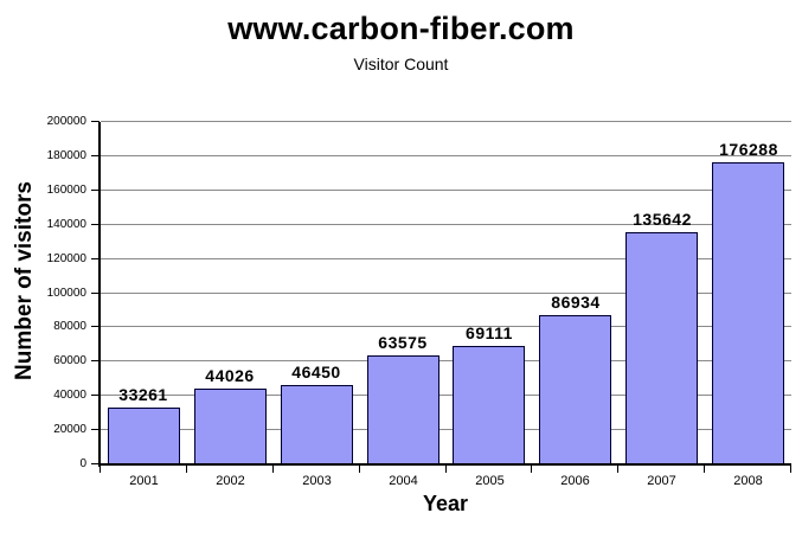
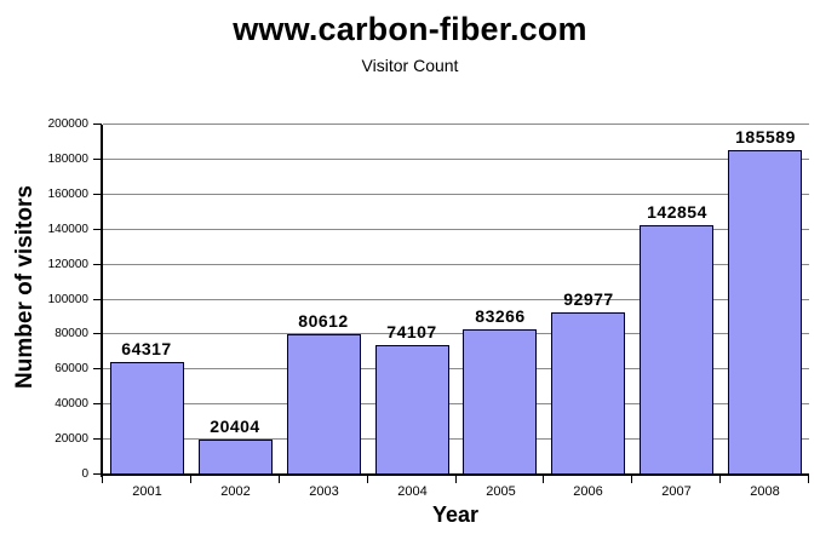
2001: 33261 -> 64317
2002: 44026 -> 20404
2003: 46450 -> 80612
2004: 63575 -> 74107
2005: 69111 -> 83266
2006: 86934 -> 92977
2007: 135642 -> 142854
2008: 176288 -> 185589
